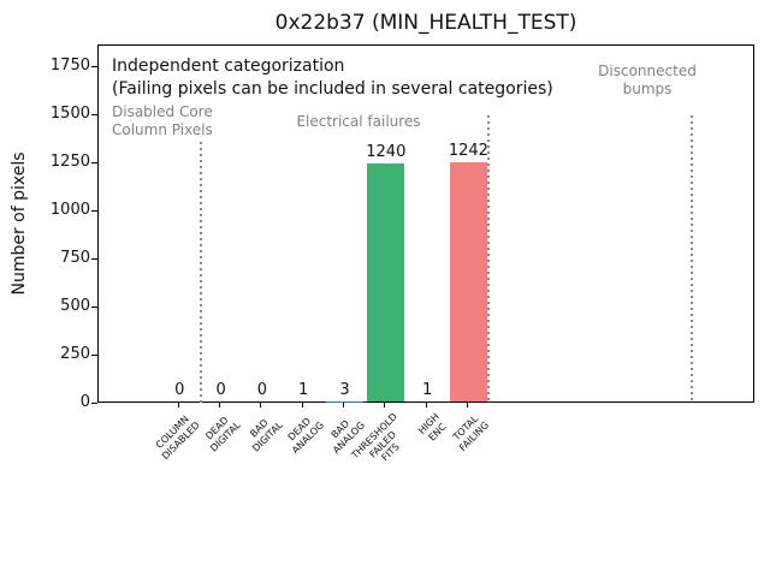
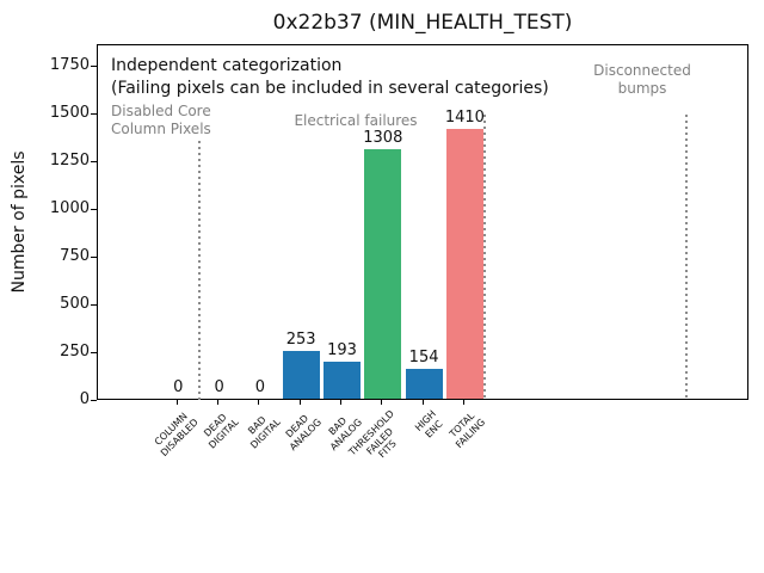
DEAD ANALOG: 1 -> 253
BAD ANALOG: 3 -> 193
THRESHOLD FAILED FITS: 1240 -> 1308
HIGH ENC: 1 -> 154
TOTAL FAILING: 1242 -> 1410
